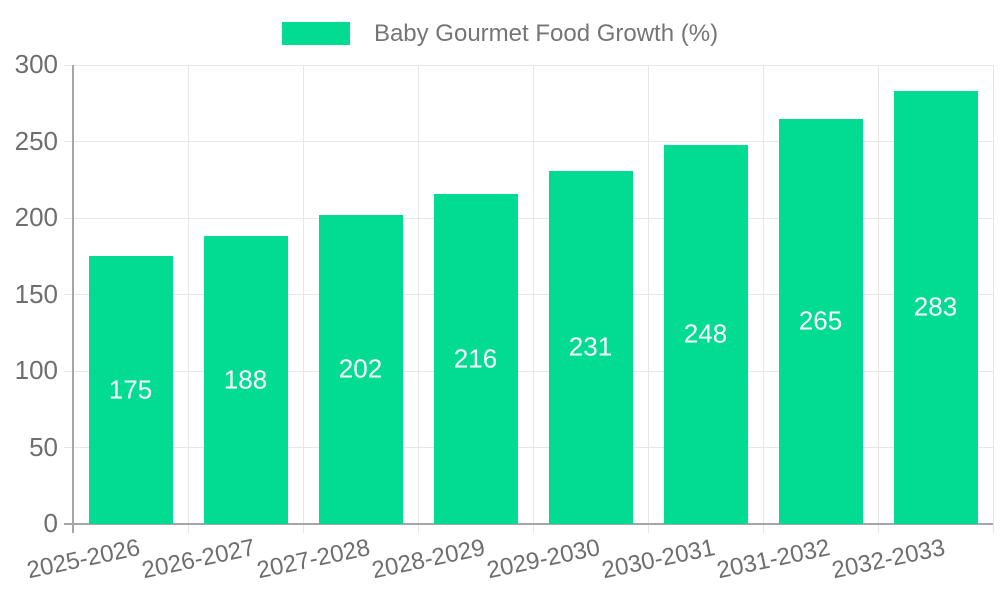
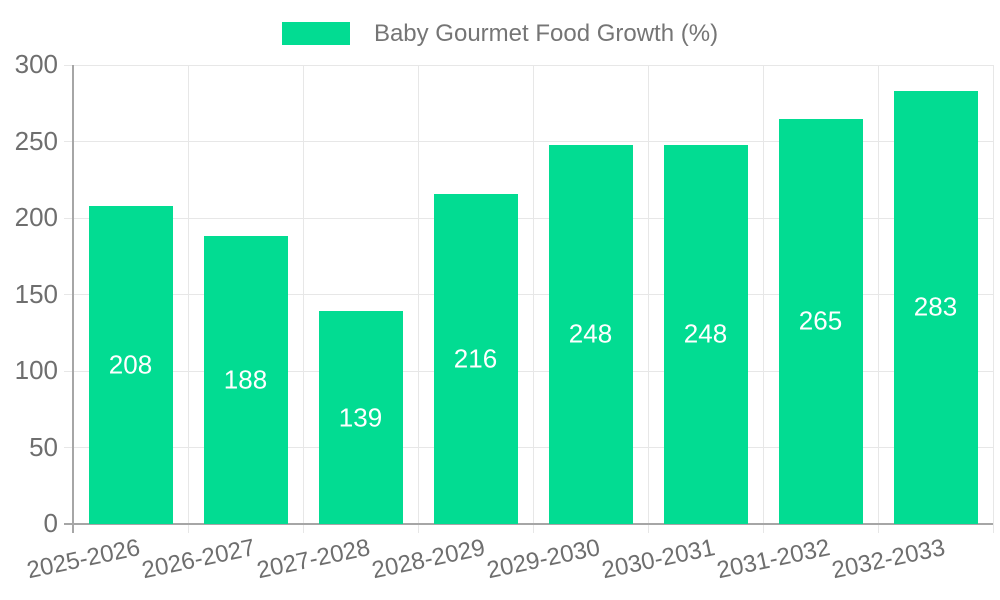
2025-2026: 175 -> 208
2027-2028: 202 -> 139
2029-2030: 231 -> 248
